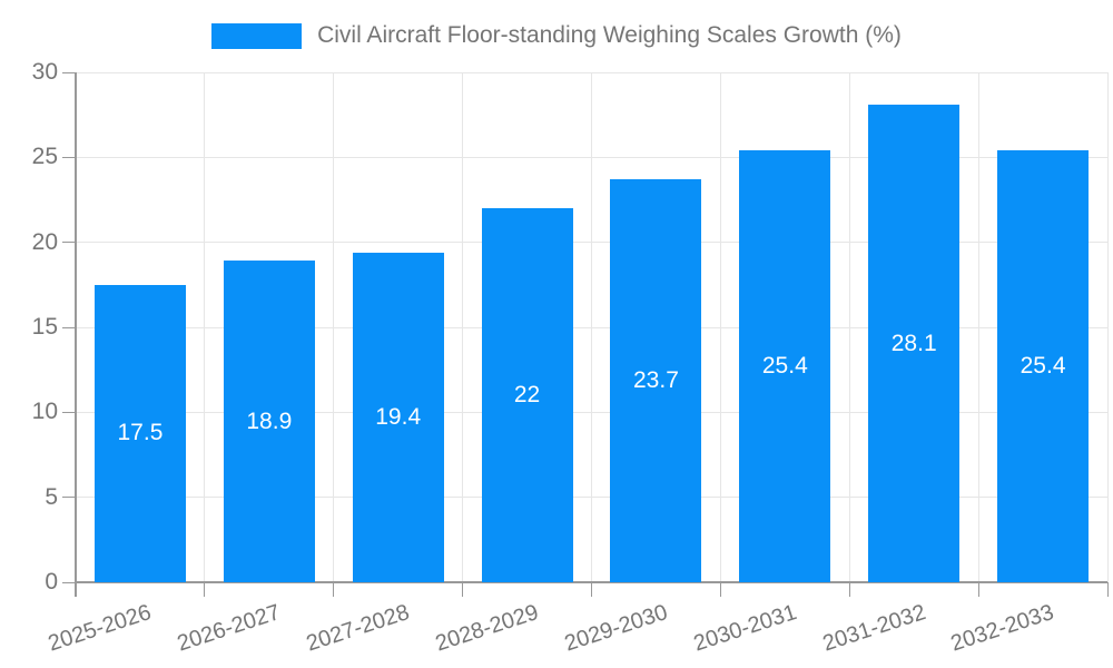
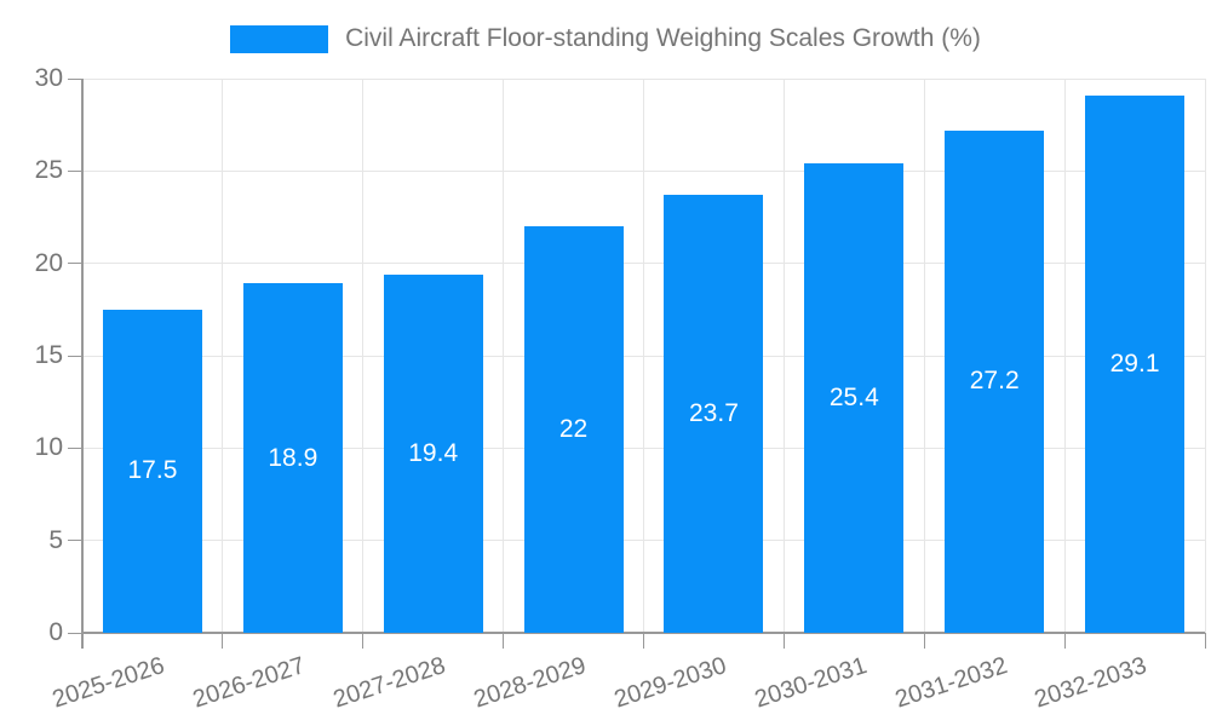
2031-2032: 28.1 -> 27.2
2032-2033: 25.4 -> 29.1
